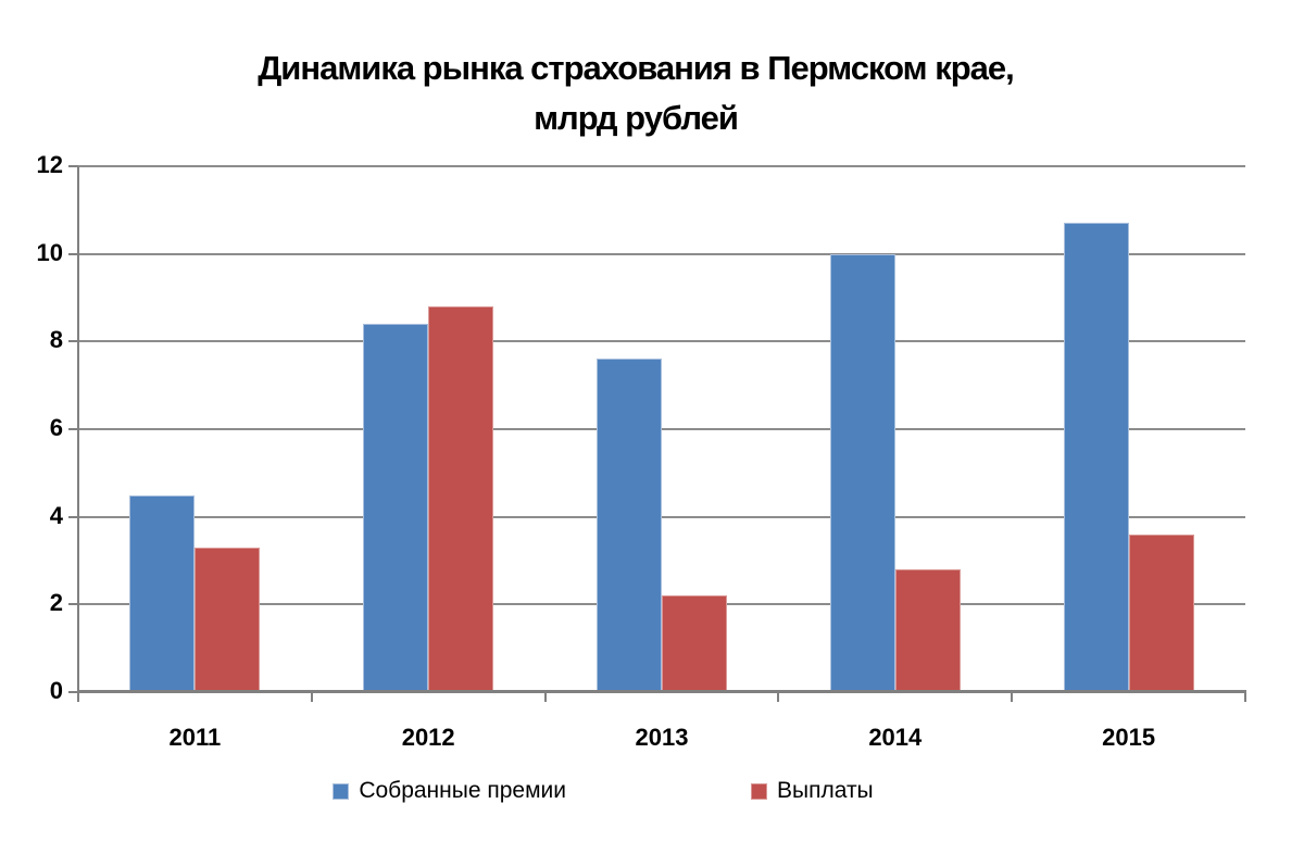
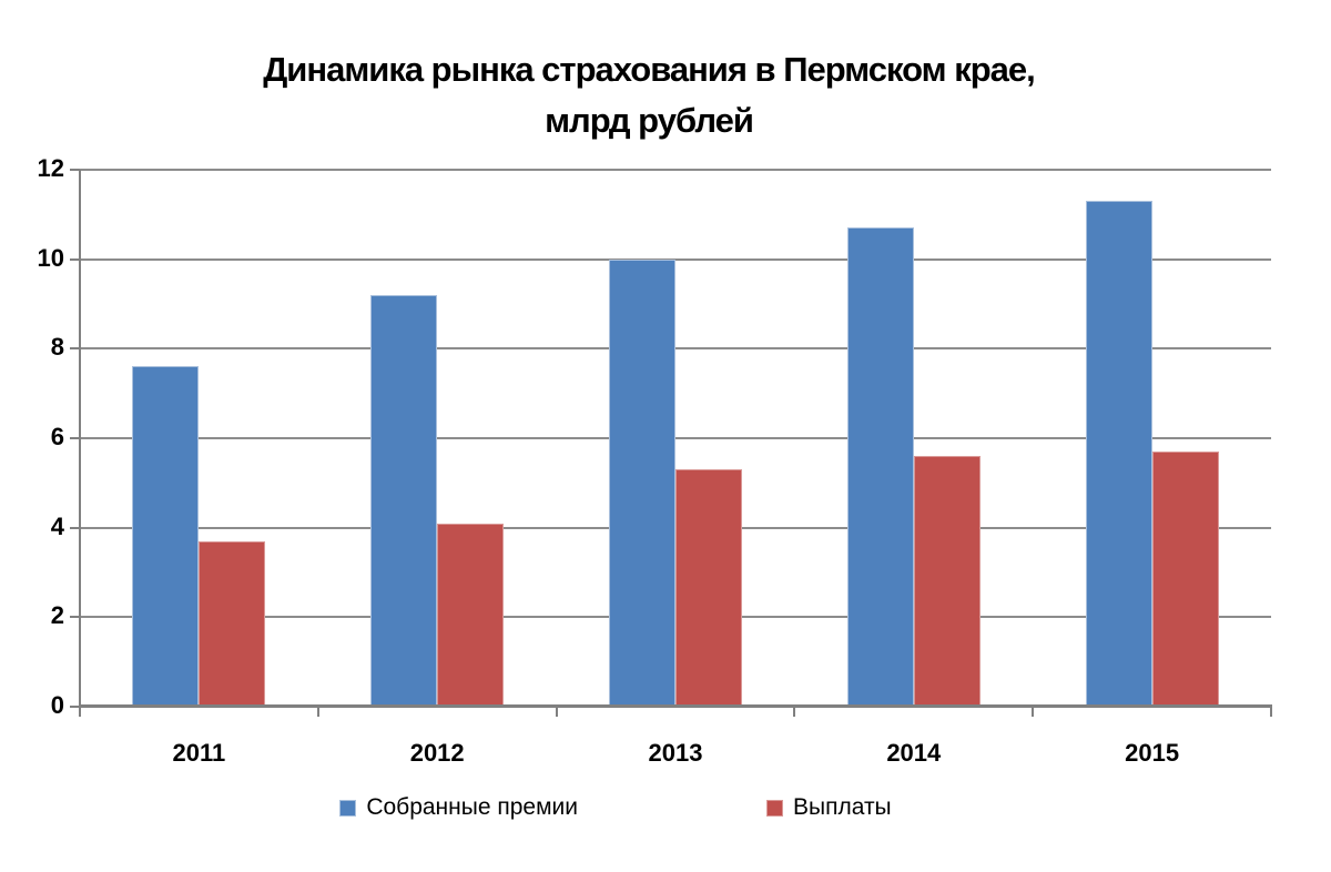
Собранные премии/2011: 4.5 -> 7.6
Выплаты/2011: 3.3 -> 3.7
Собранные премии/2012: 8.4 -> 9.2
Выплаты/2012: 8.8 -> 4.1
Собранные премии/2013: 7.6 -> 10.0
Выплаты/2013: 2.2 -> 5.3
Собранные премии/2014: 10.0 -> 10.7
Выплаты/2014: 2.8 -> 5.6
Собранные премии/2015: 10.7 -> 11.3
Выплаты/2015: 3.6 -> 5.7
